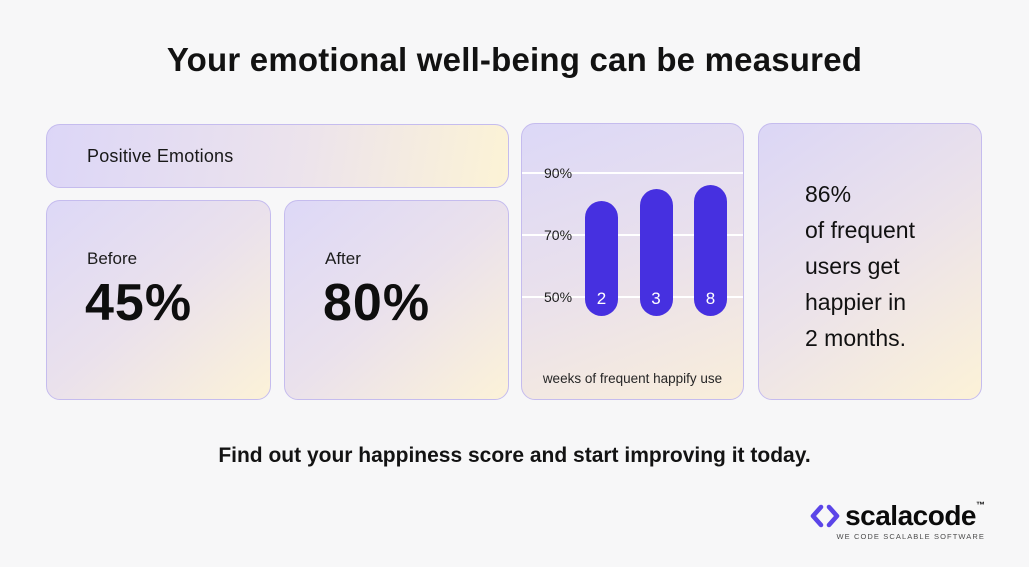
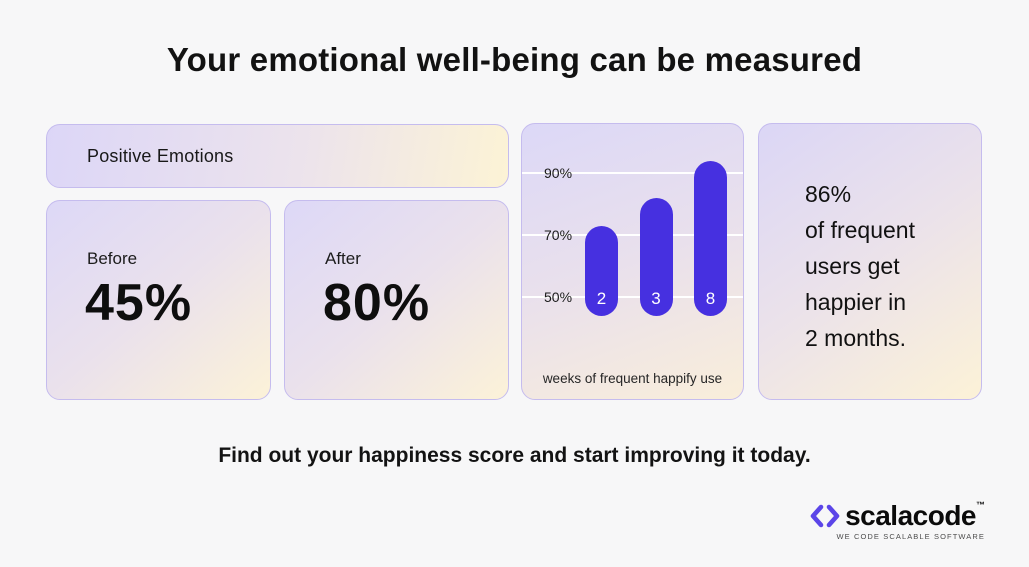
2: 81% -> 73%
3: 85% -> 82%
8: 86% -> 94%
